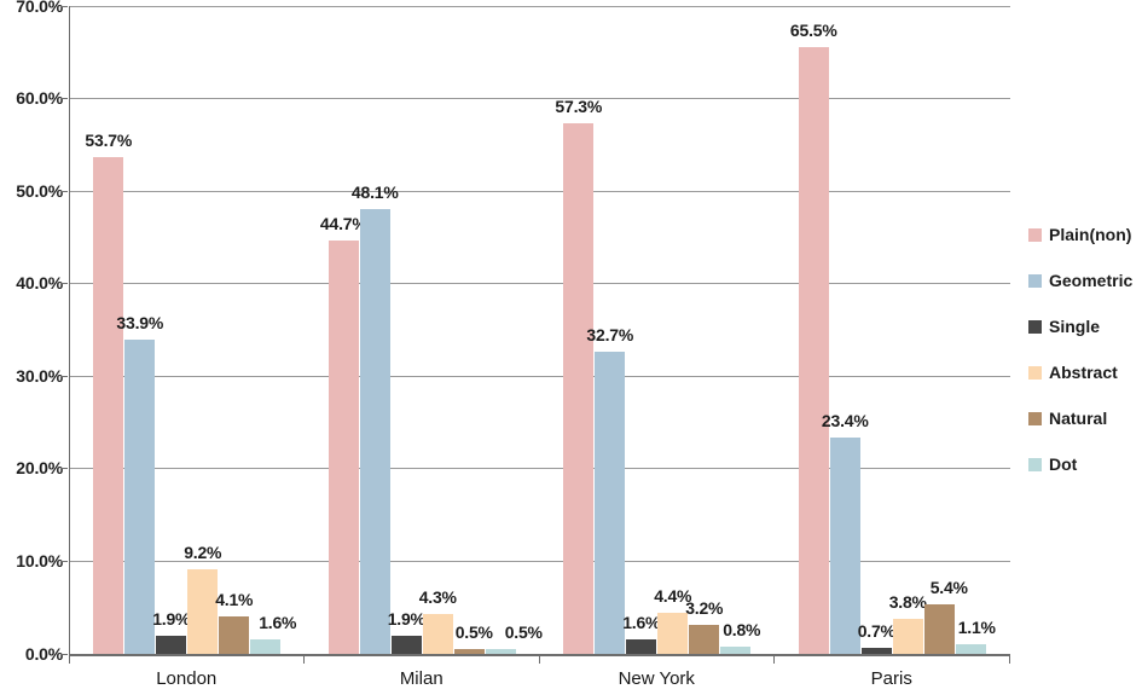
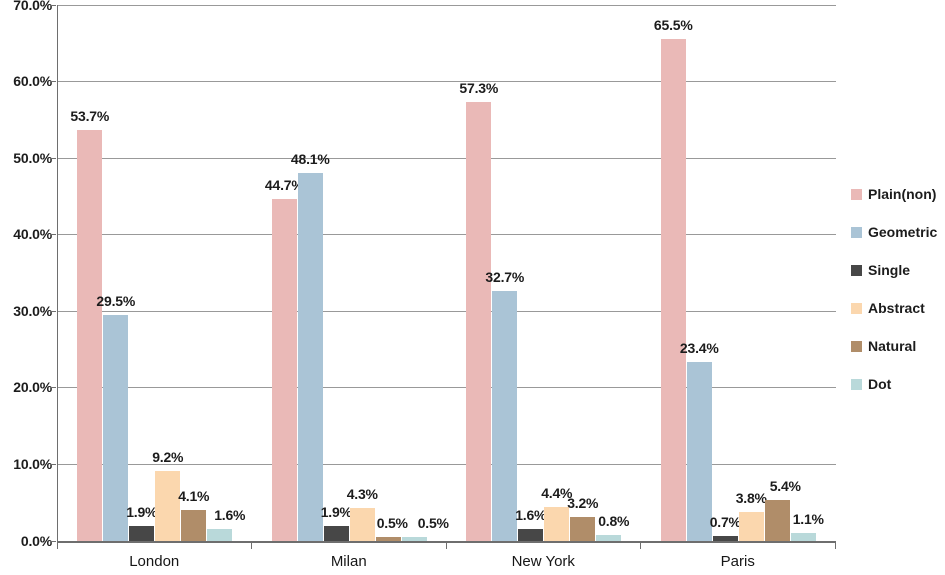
Geometric/London: 33.9% -> 29.5%
